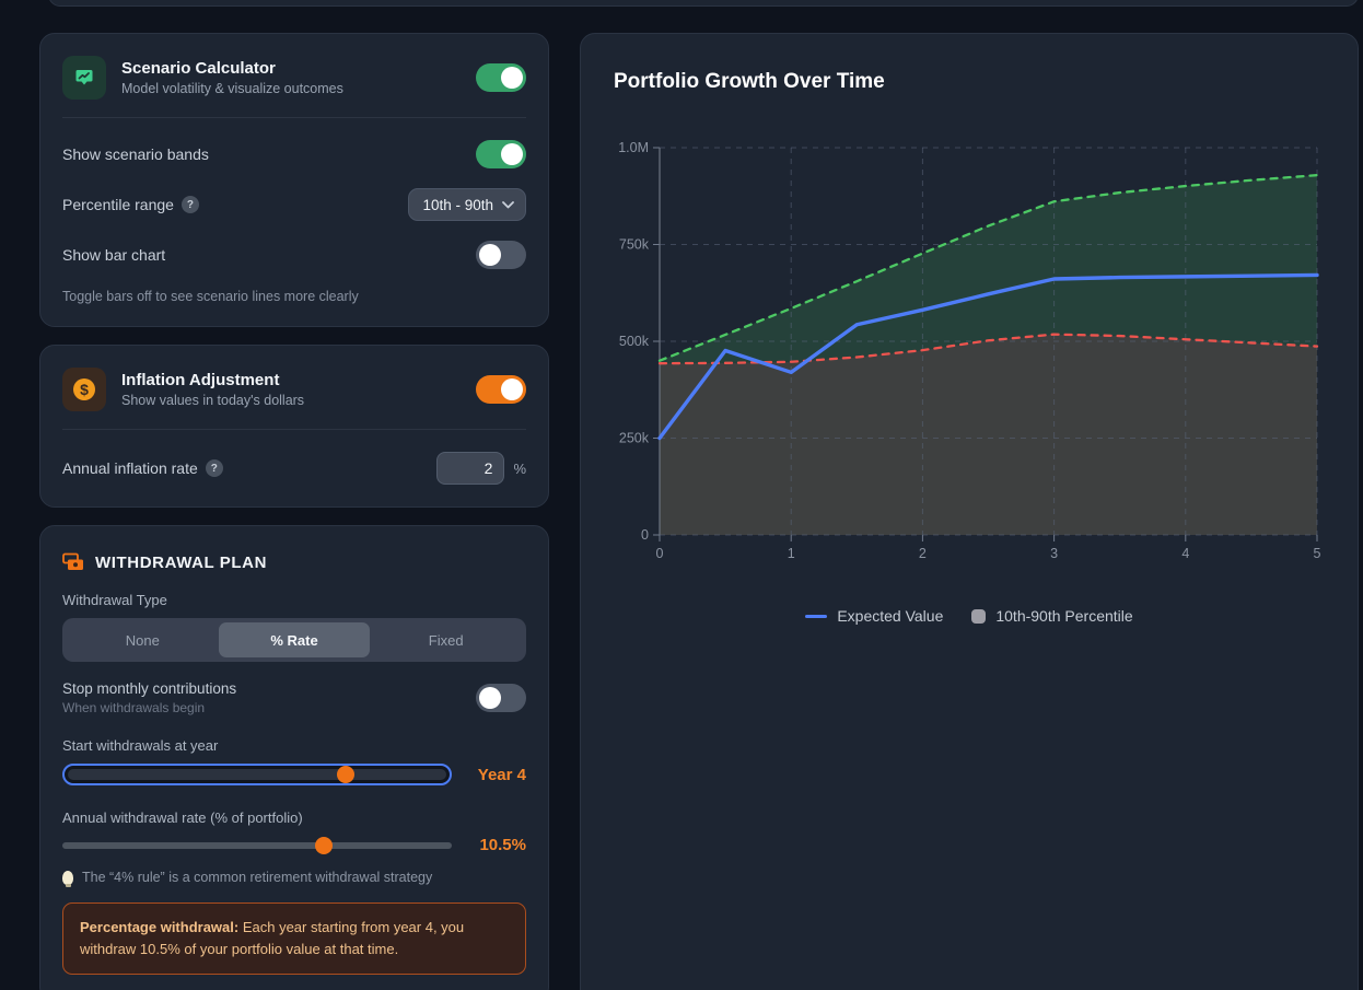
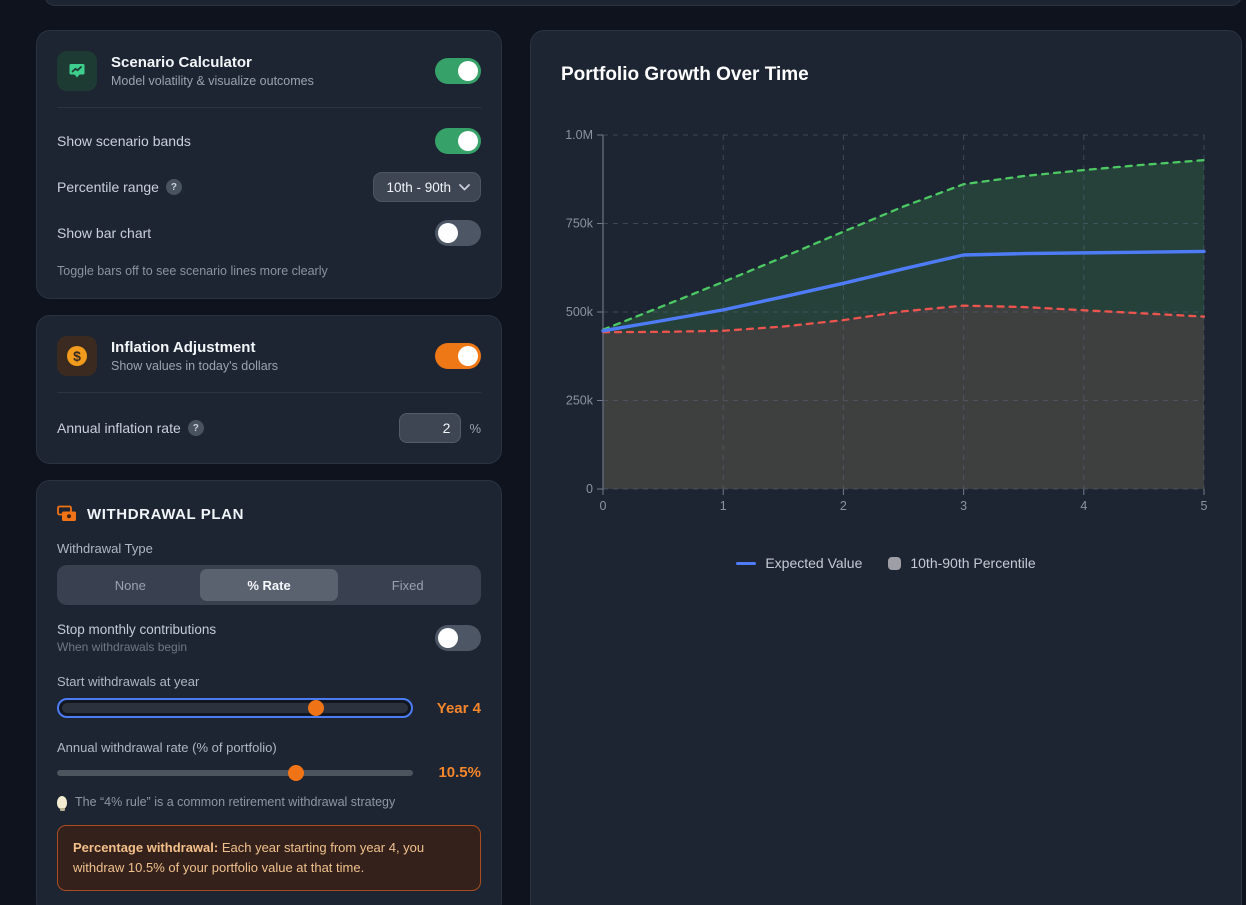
Expected Value/0: 250k -> 450k
Expected Value/1: 420k -> 510k
